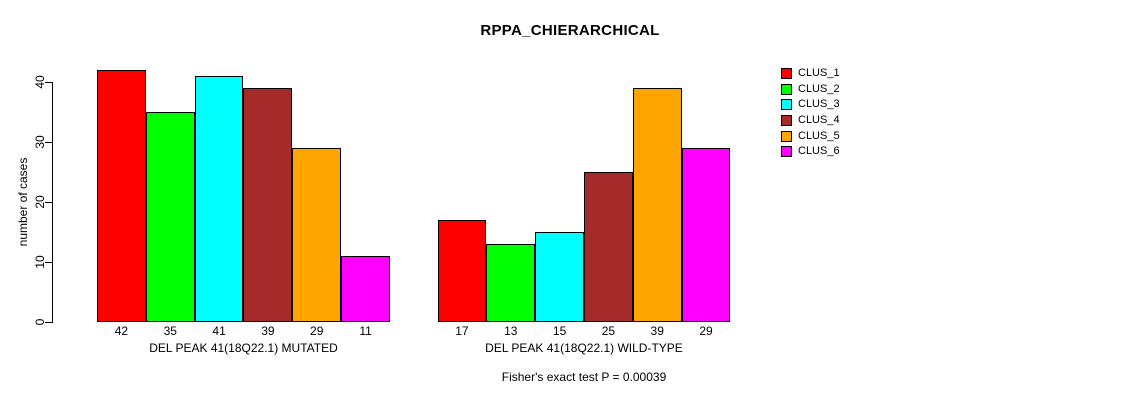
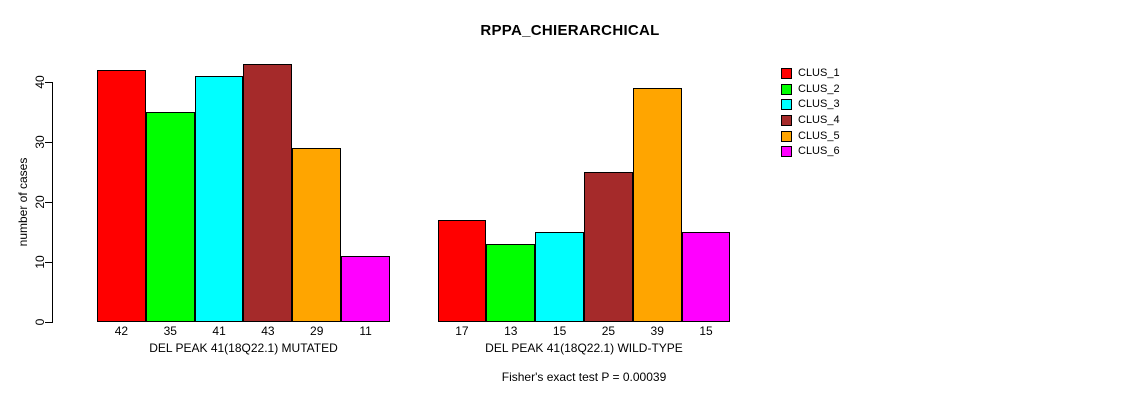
CLUS_4/DEL PEAK 41(18Q22.1) MUTATED: 39 -> 43
CLUS_6/DEL PEAK 41(18Q22.1) WILD-TYPE: 29 -> 15
